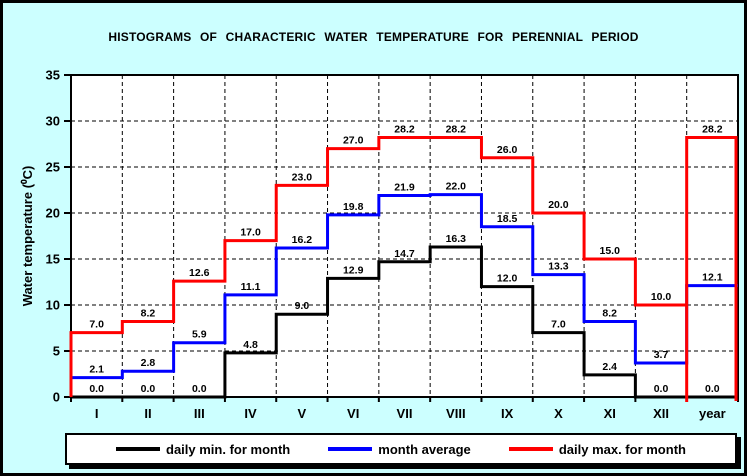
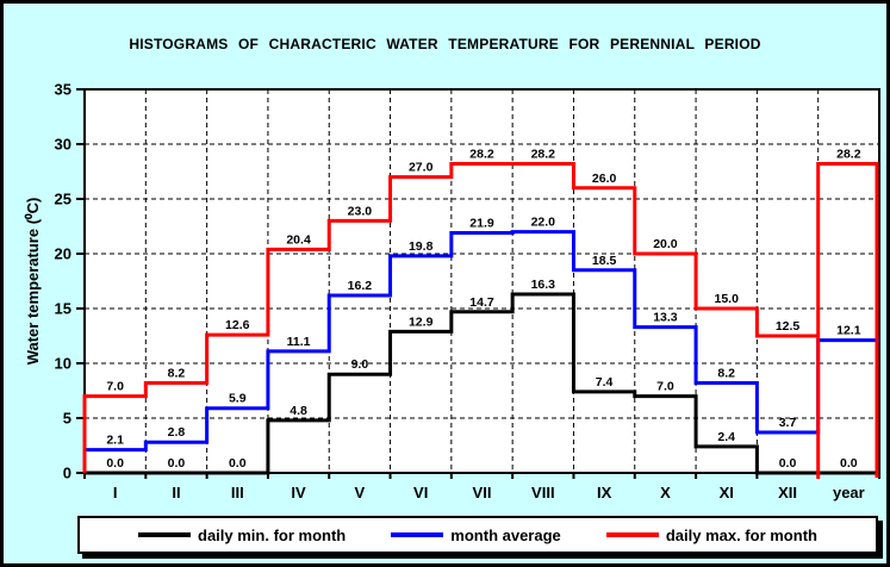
daily max. for month/IV: 17.0 -> 20.4
daily min. for month/IX: 12.0 -> 7.4
daily max. for month/XII: 10.0 -> 12.5
